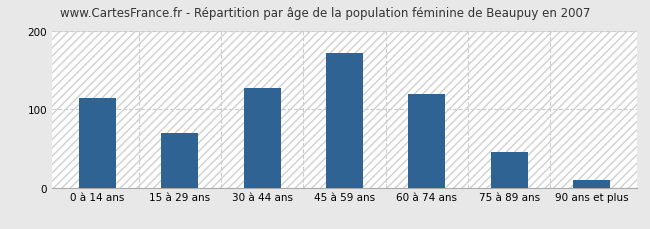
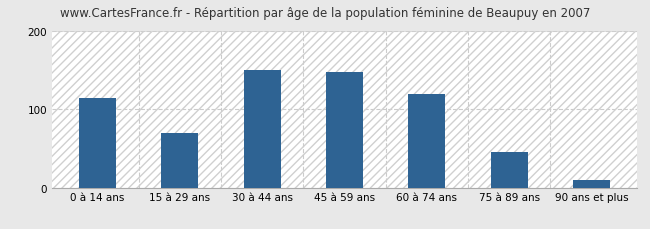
30 à 44 ans: 128 -> 150
45 à 59 ans: 172 -> 148
